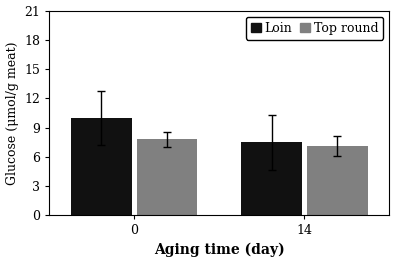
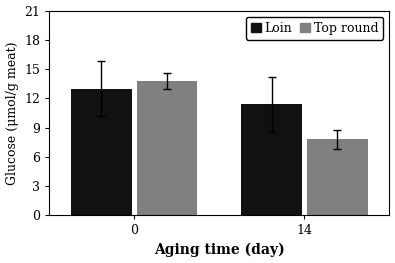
Loin/0: 10.0 -> 13.0
Top round/0: 7.8 -> 13.8
Loin/14: 7.5 -> 11.4
Top round/14: 7.1 -> 7.8
